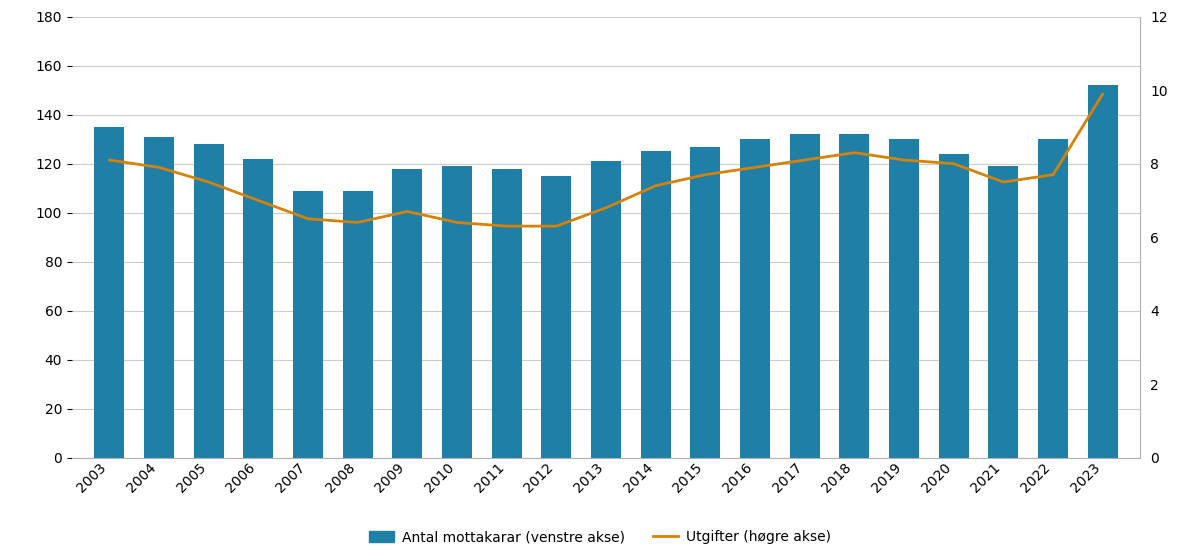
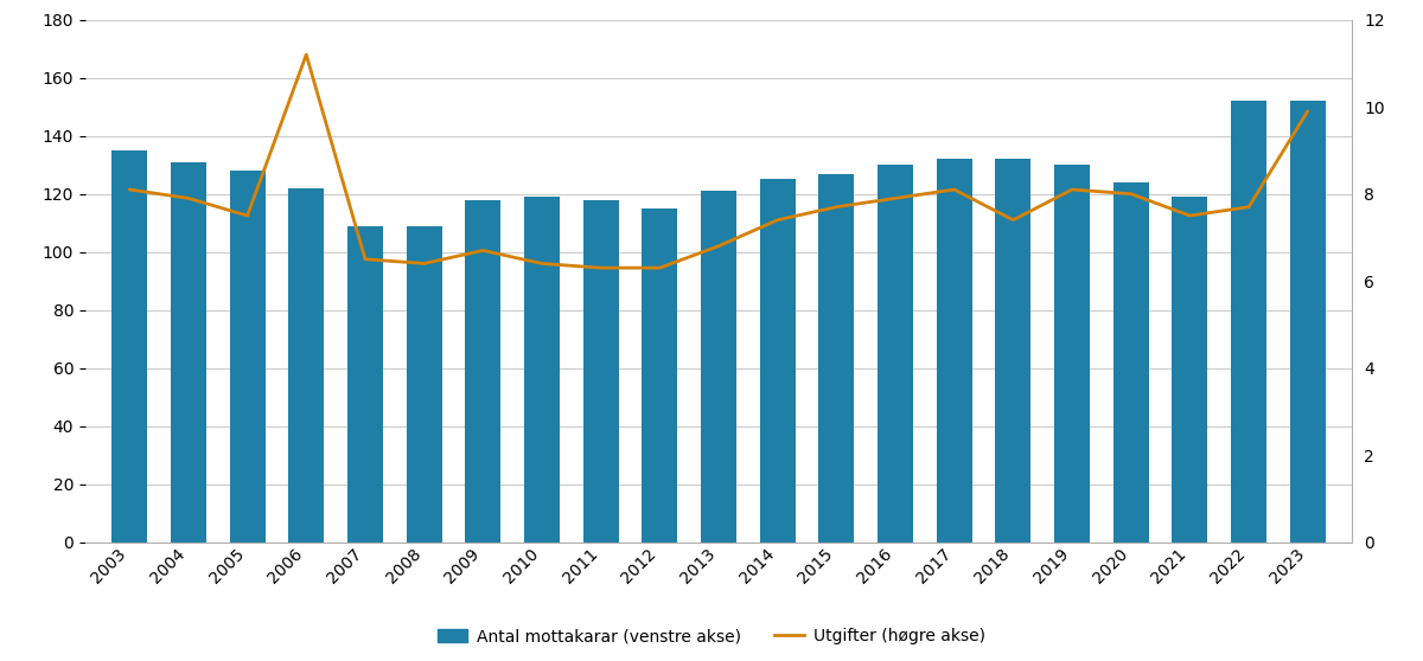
Utgifter (høgre akse)/2006: 7.0 -> 11.2
Utgifter (høgre akse)/2018: 8.3 -> 7.4
Antal mottakarar (venstre akse)/2022: 130 -> 152
